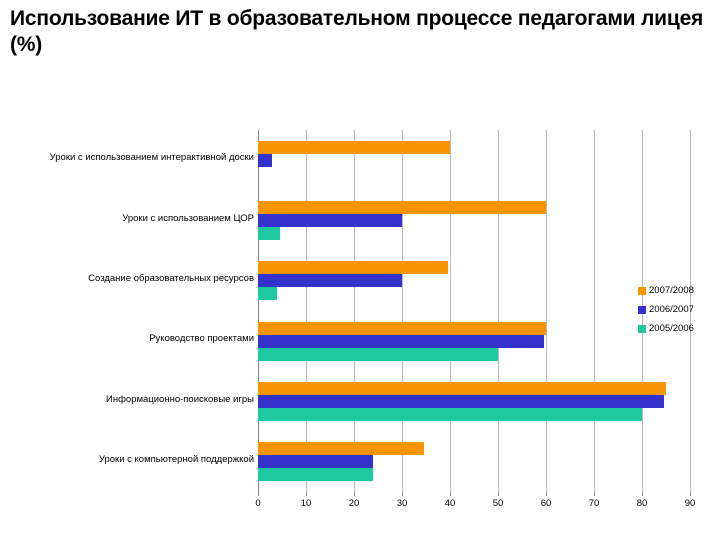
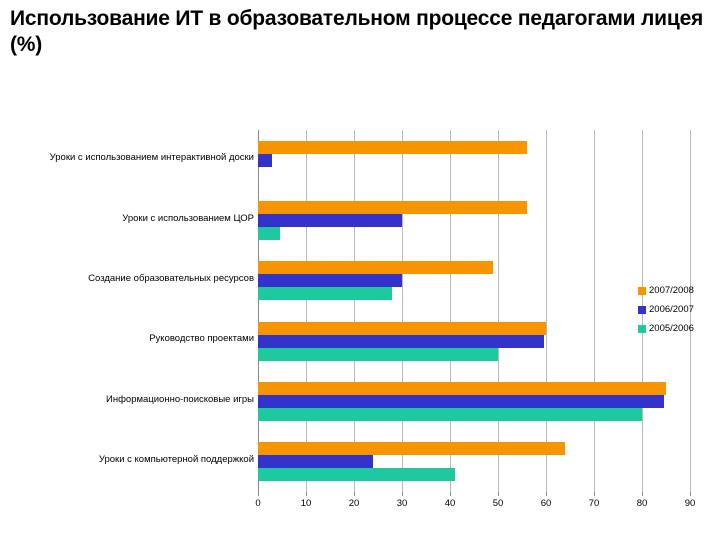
2007/2008/Уроки с использованием интерактивной доски: 40 -> 56
2007/2008/Уроки с использованием ЦОР: 60 -> 56
2007/2008/Создание образовательных ресурсов: 40 -> 49
2005/2006/Создание образовательных ресурсов: 4 -> 28
2007/2008/Уроки с компьютерной поддержкой: 34 -> 64
2005/2006/Уроки с компьютерной поддержкой: 24 -> 41
